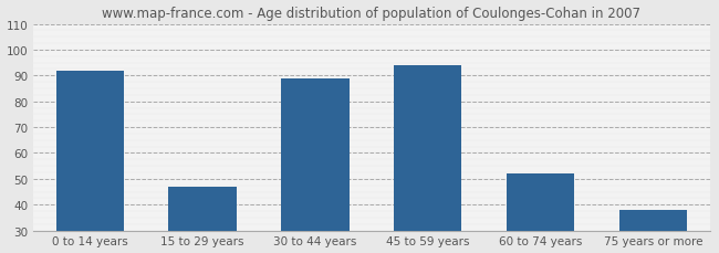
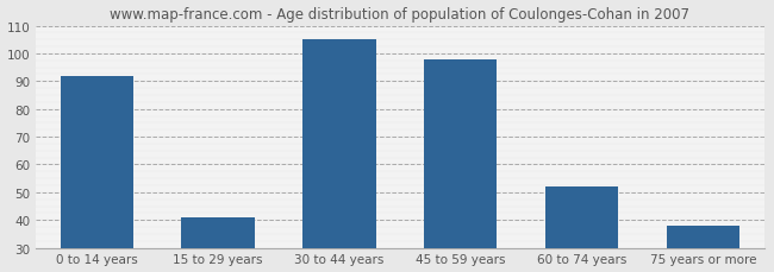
15 to 29 years: 47 -> 41
30 to 44 years: 89 -> 105
45 to 59 years: 94 -> 98
